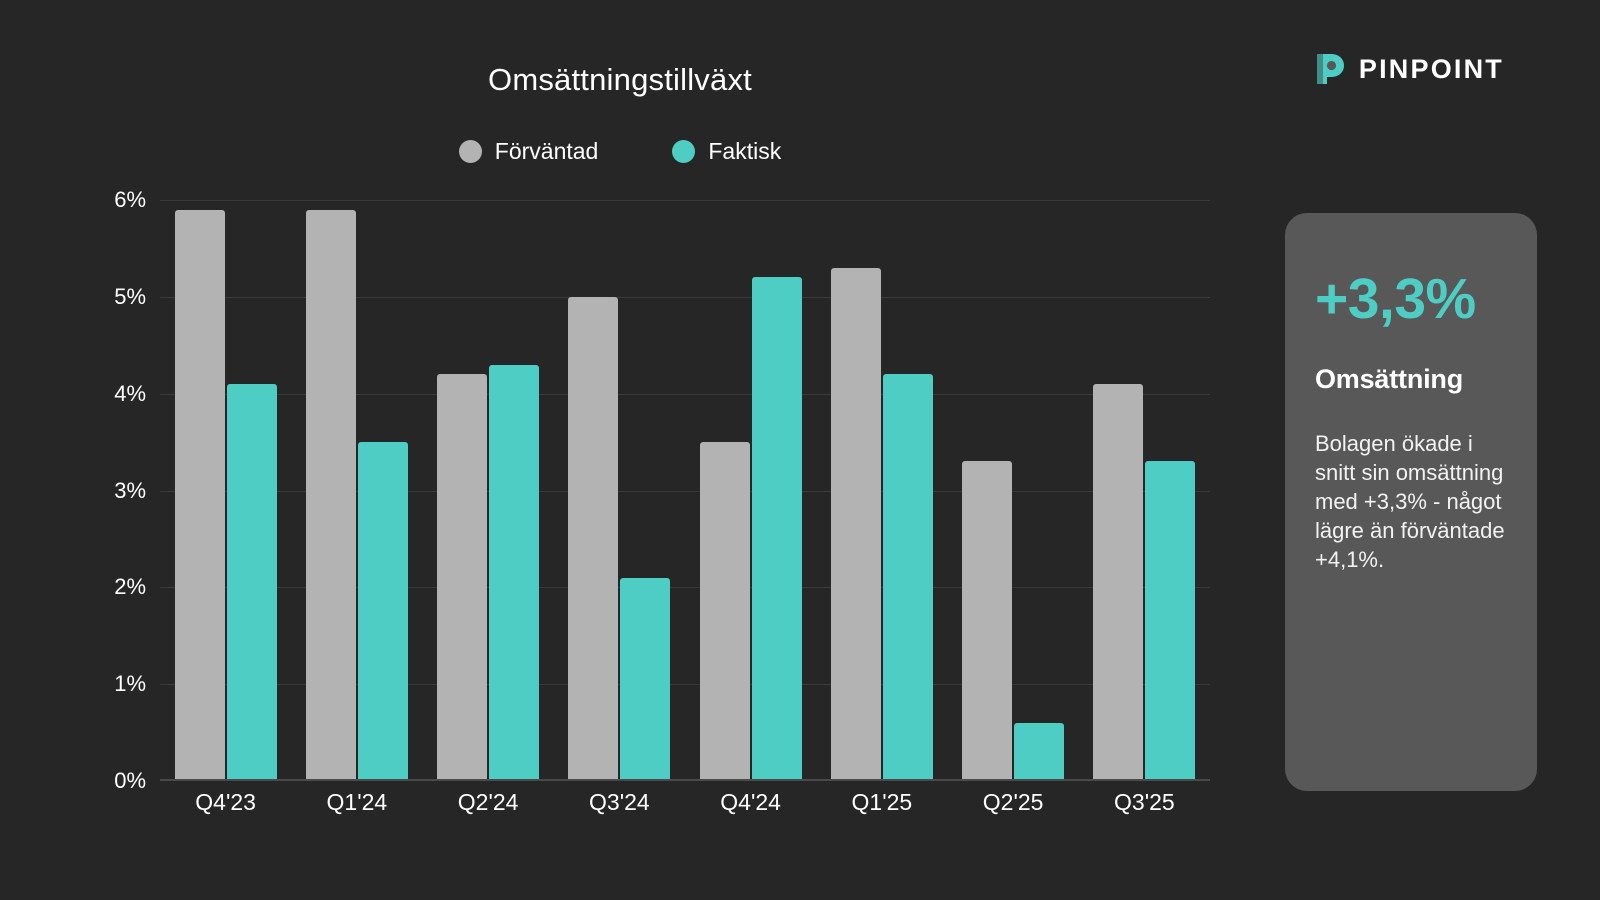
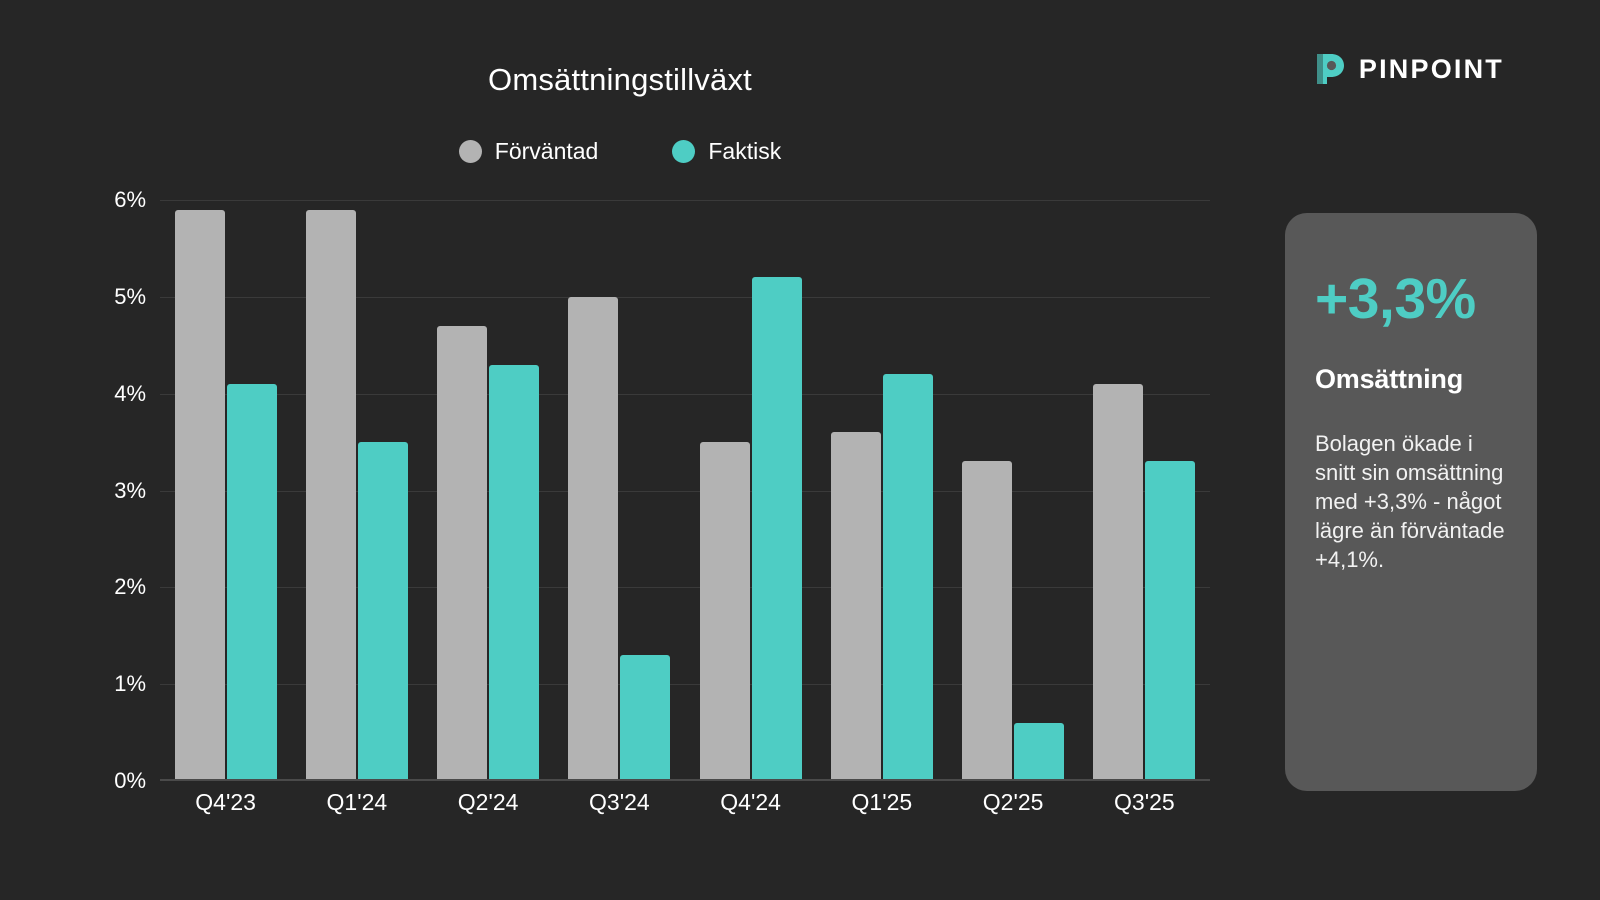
Förväntad/Q2'24: 4.2% -> 4.7%
Faktisk/Q3'24: 2.1% -> 1.3%
Förväntad/Q1'25: 5.3% -> 3.6%
